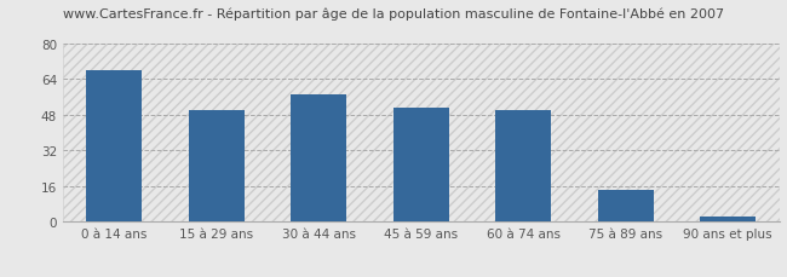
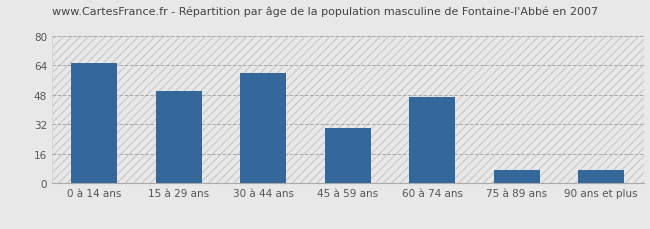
0 à 14 ans: 68 -> 65
30 à 44 ans: 57 -> 60
45 à 59 ans: 51 -> 30
60 à 74 ans: 50 -> 47
75 à 89 ans: 14 -> 7
90 ans et plus: 2 -> 7
